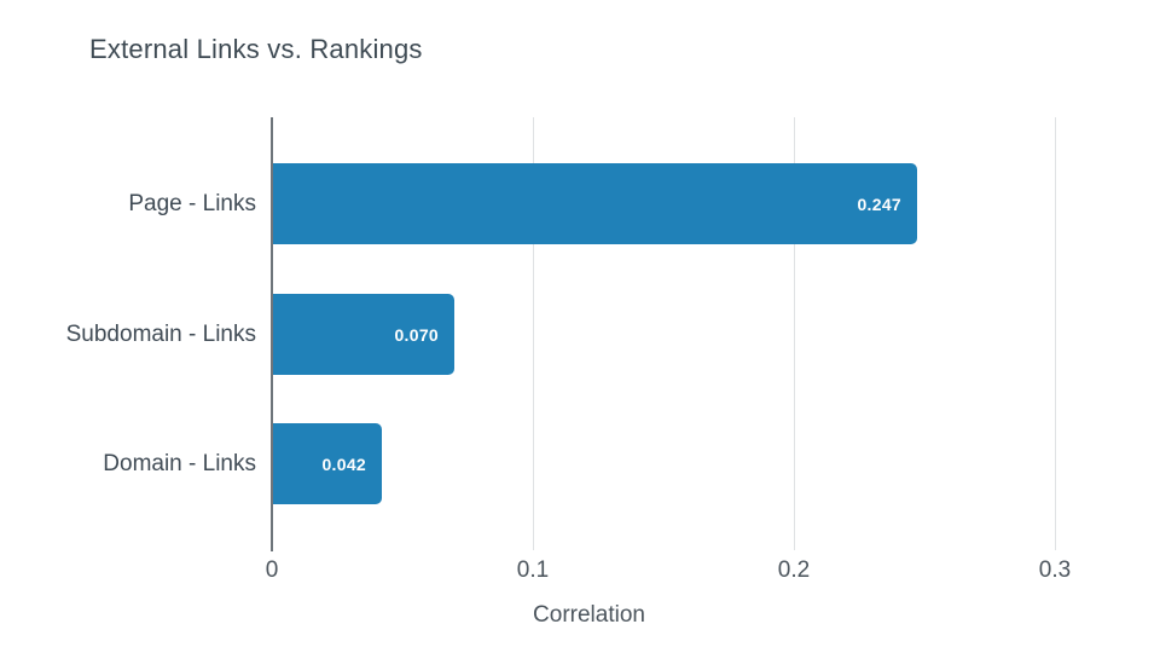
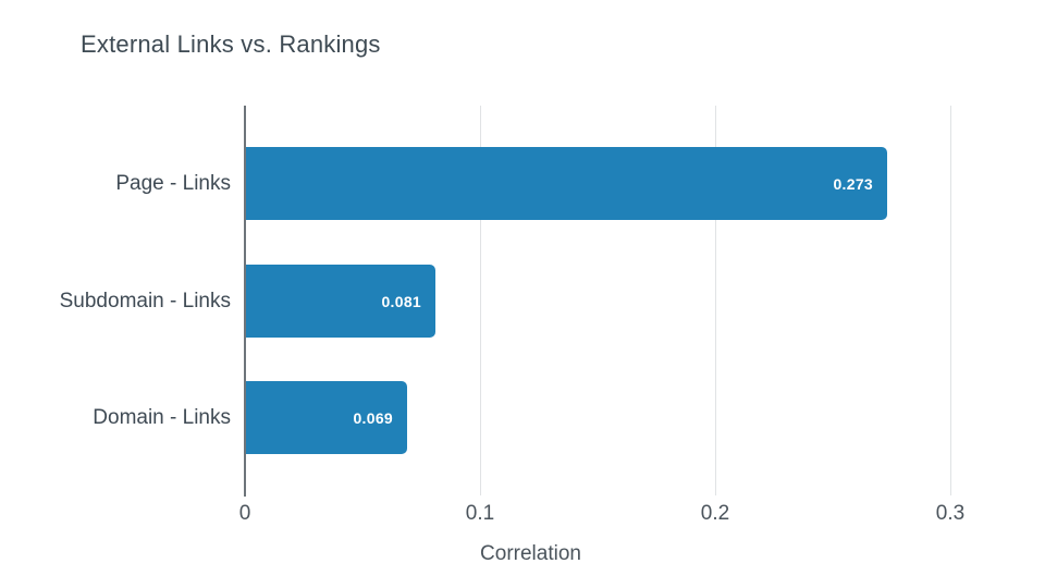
Page - Links: 0.247 -> 0.273
Subdomain - Links: 0.070 -> 0.081
Domain - Links: 0.042 -> 0.069
